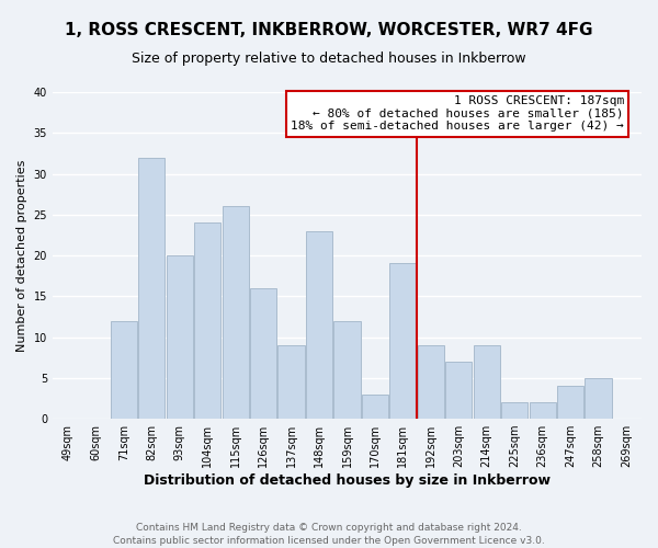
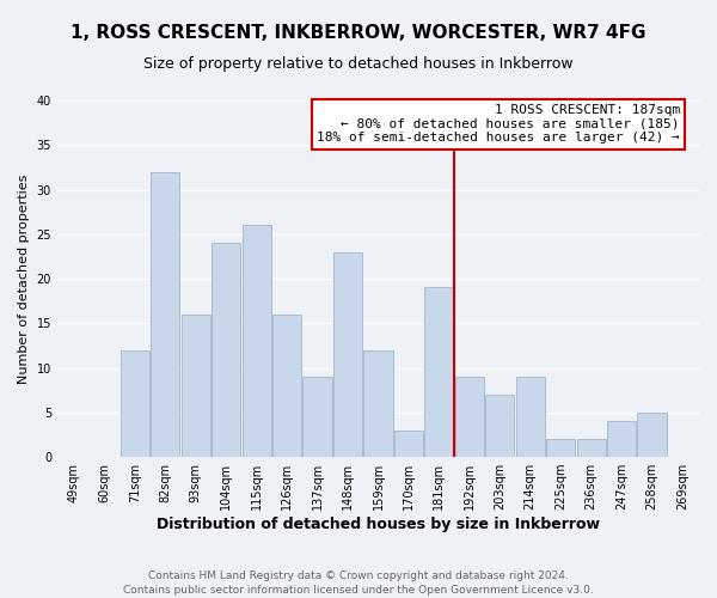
93sqm: 20 -> 16
